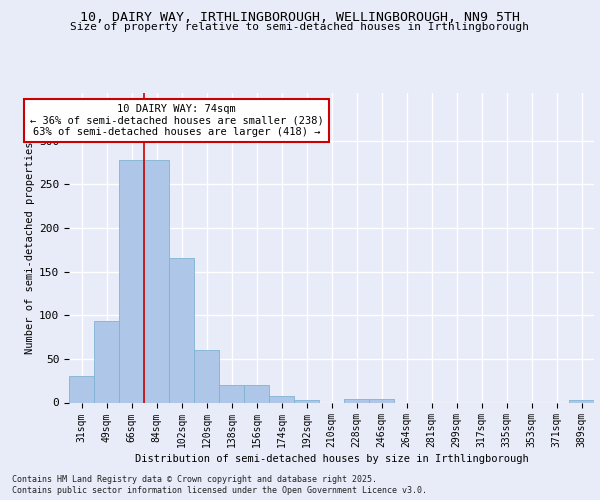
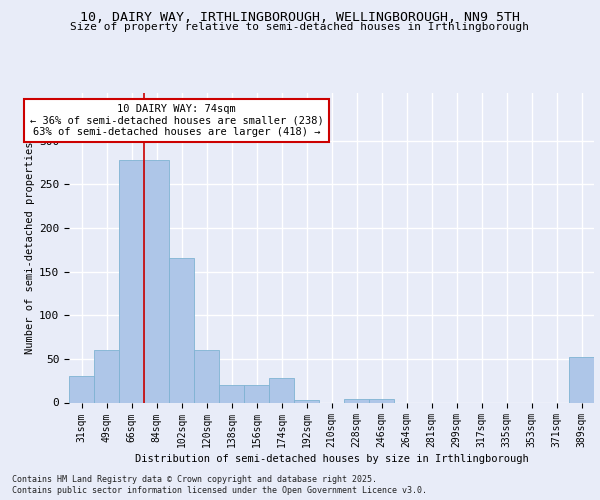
49sqm: 93 -> 60
174sqm: 8 -> 28
389sqm: 3 -> 52
